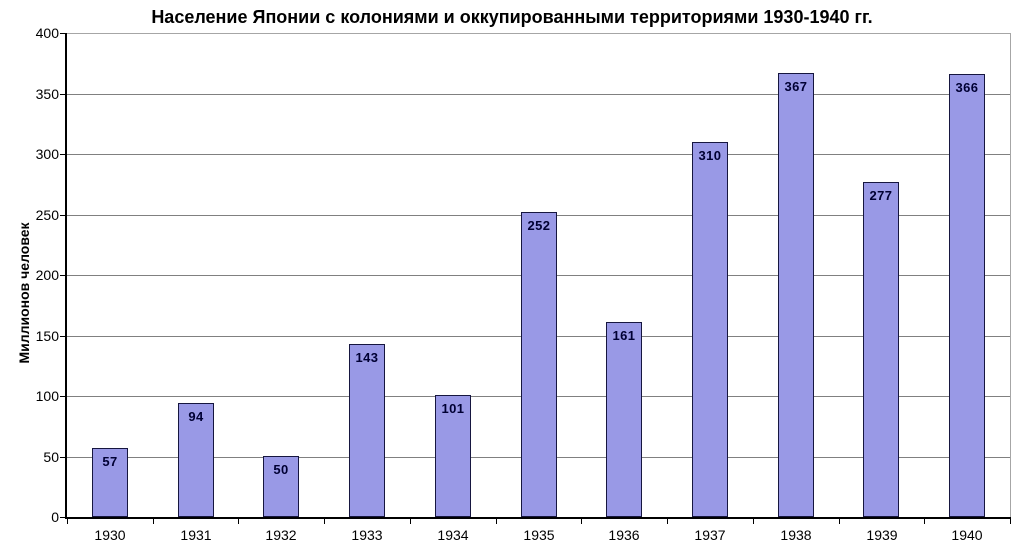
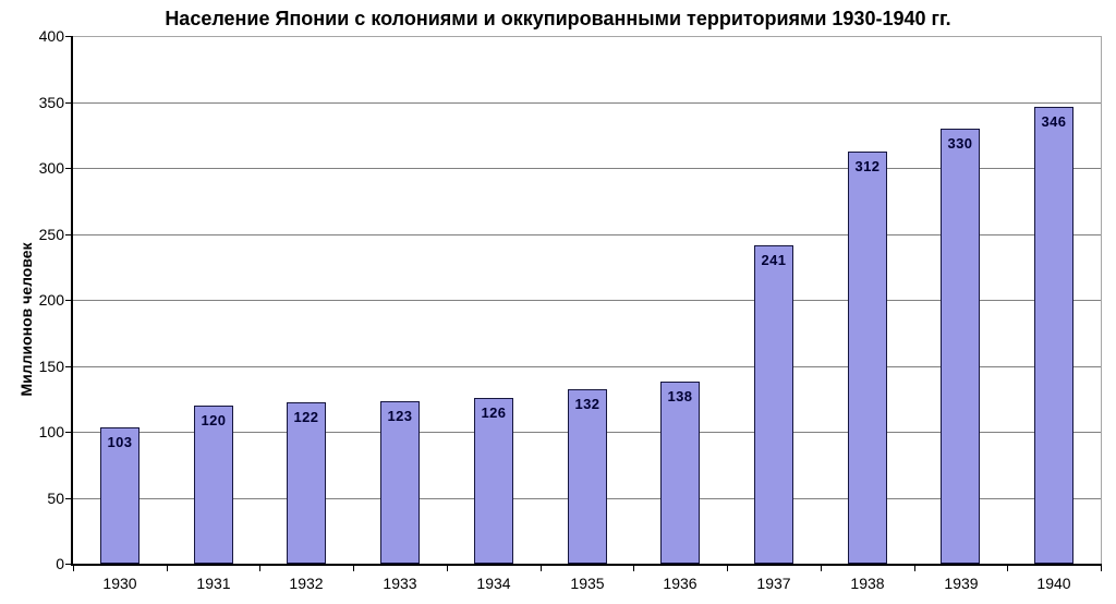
1930: 57 -> 103
1931: 94 -> 120
1932: 50 -> 122
1933: 143 -> 123
1934: 101 -> 126
1935: 252 -> 132
1936: 161 -> 138
1937: 310 -> 241
1938: 367 -> 312
1939: 277 -> 330
1940: 366 -> 346
